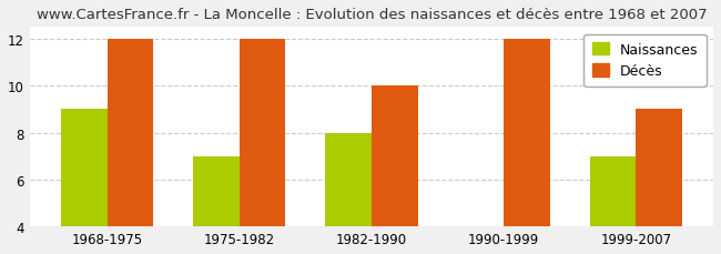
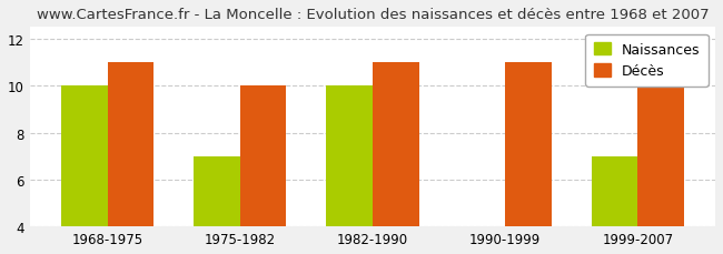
Naissances/1968-1975: 9 -> 10
Décès/1968-1975: 12 -> 11
Décès/1975-1982: 12 -> 10
Naissances/1982-1990: 8 -> 10
Décès/1982-1990: 10 -> 11
Décès/1990-1999: 12 -> 11
Décès/1999-2007: 9 -> 10
